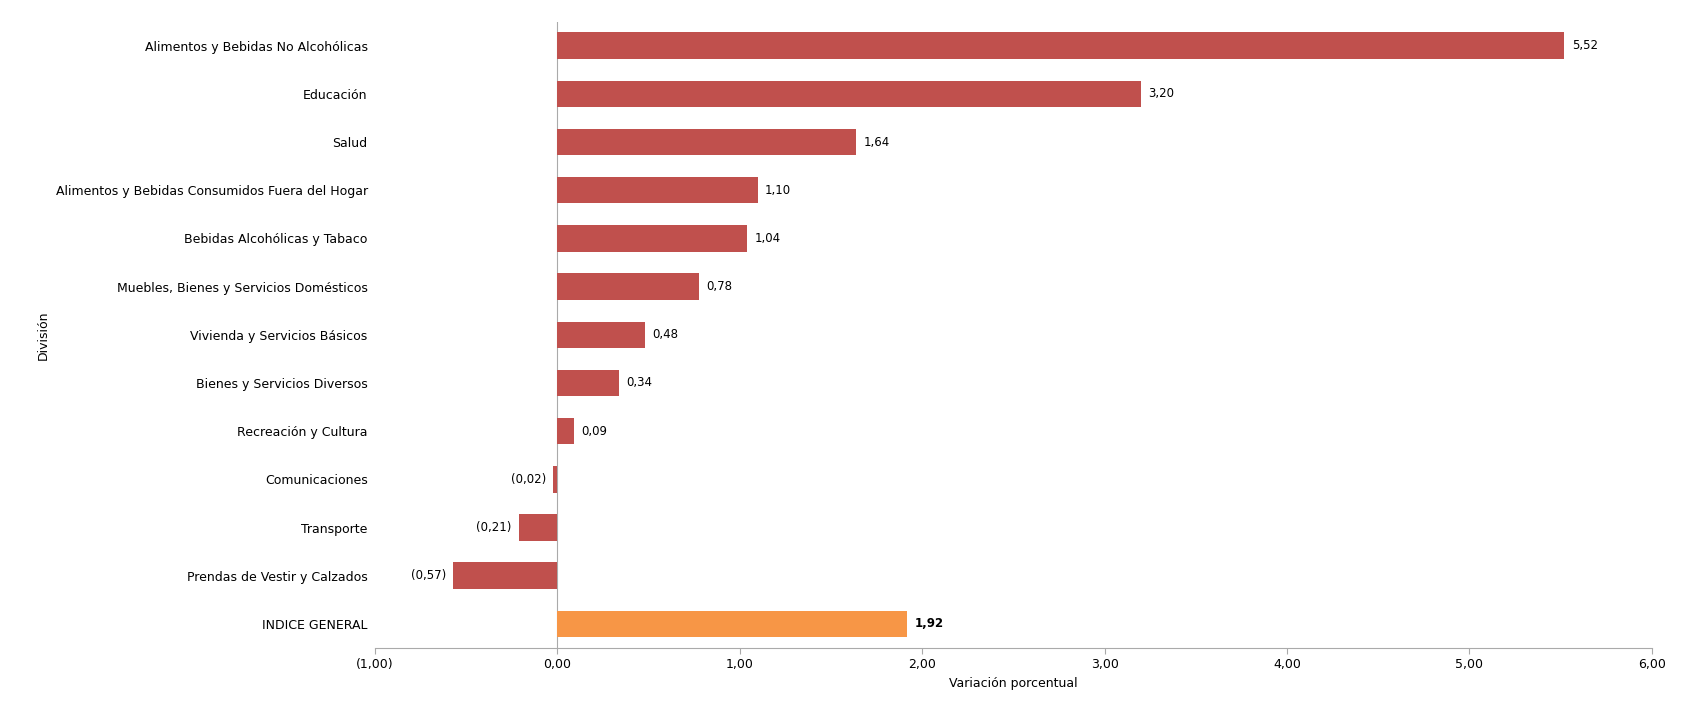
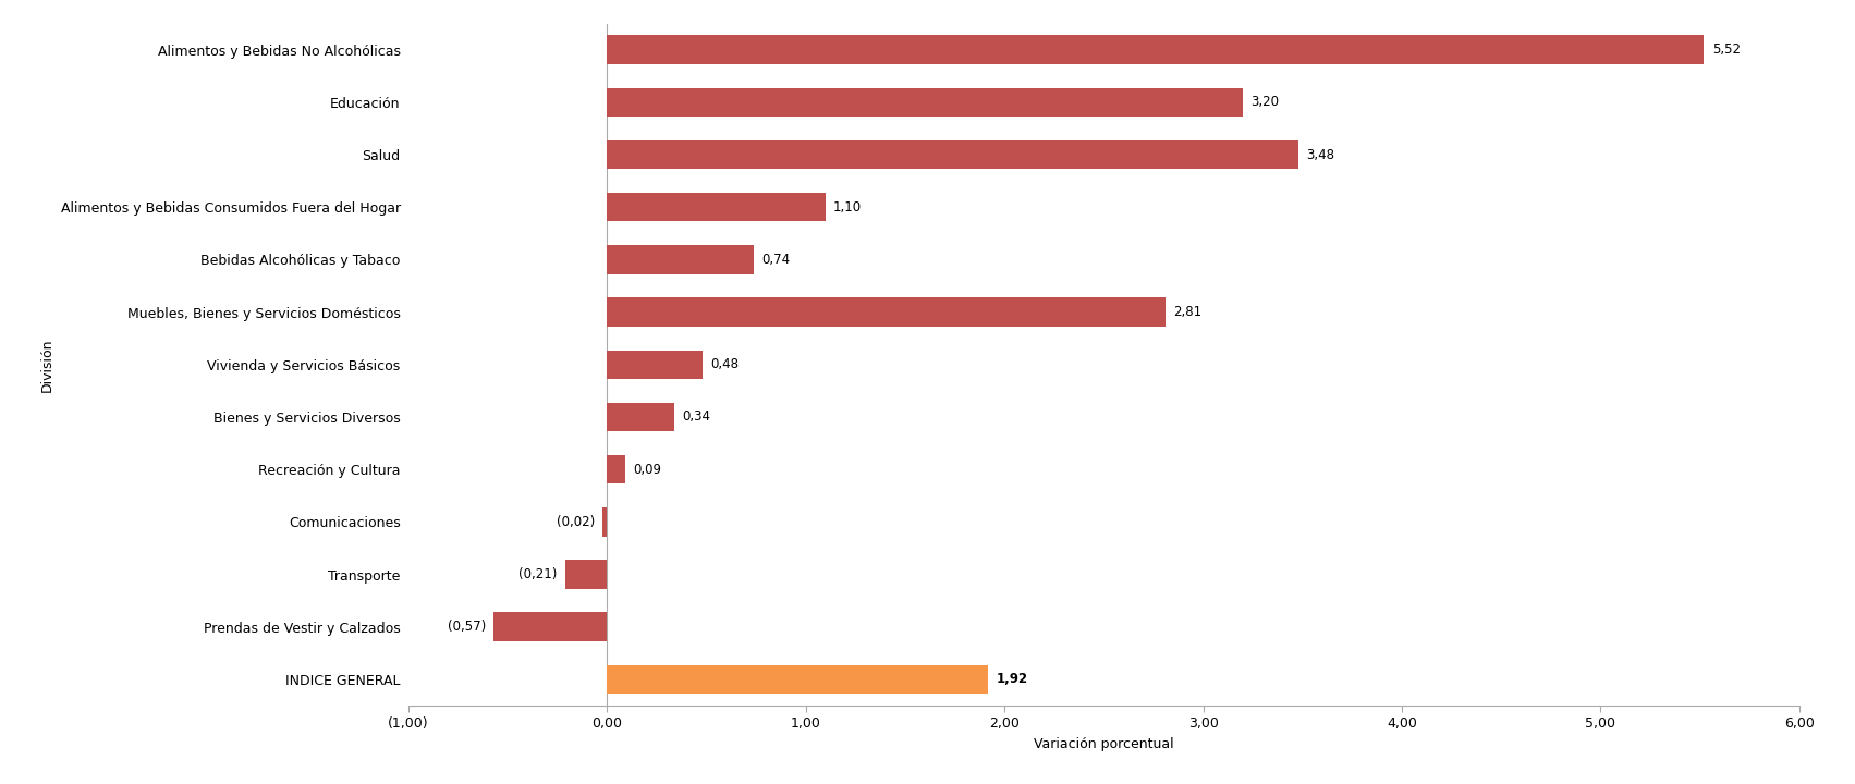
Salud: 1,64 -> 3,48
Bebidas Alcohólicas y Tabaco: 1,04 -> 0,74
Muebles, Bienes y Servicios Domésticos: 0,78 -> 2,81
